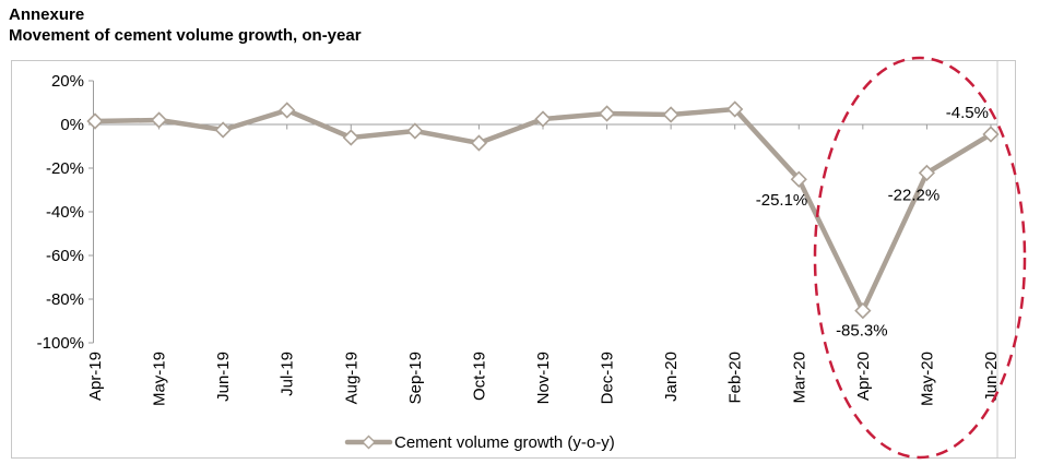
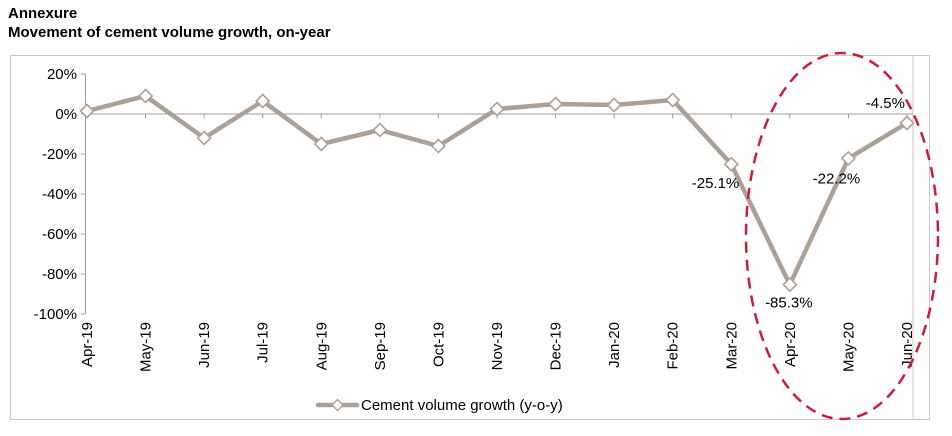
May-19: 2% -> 9%
Jun-19: -2% -> -12%
Aug-19: -6% -> -15%
Sep-19: -3% -> -8%
Oct-19: -8% -> -16%
